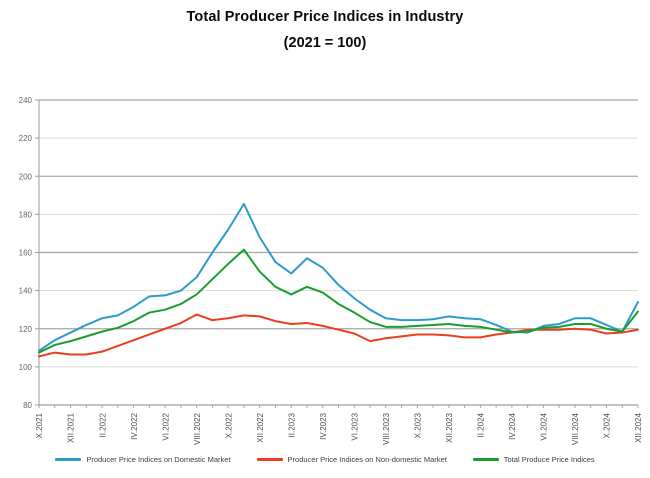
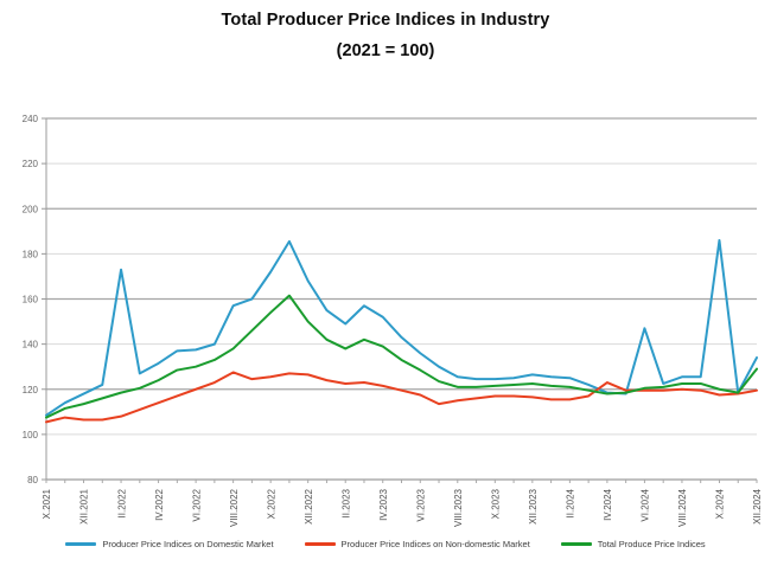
Producer Price Indices on Domestic Market/II.2022: 126 -> 173
Producer Price Indices on Domestic Market/VIII.2022: 147 -> 157
Producer Price Indices on Non-domestic Market/IV.2024: 118 -> 123
Producer Price Indices on Domestic Market/VI.2024: 122 -> 147
Producer Price Indices on Domestic Market/X.2024: 122 -> 186
